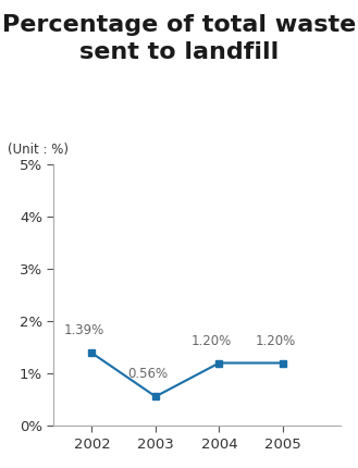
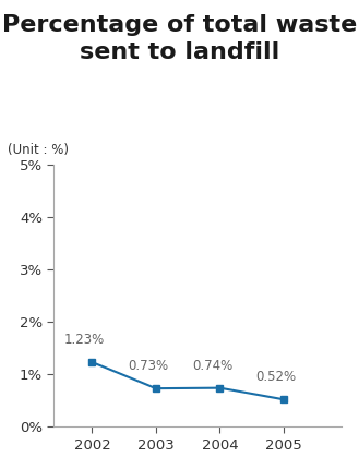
2002: 1.39% -> 1.23%
2003: 0.56% -> 0.73%
2004: 1.20% -> 0.74%
2005: 1.20% -> 0.52%
